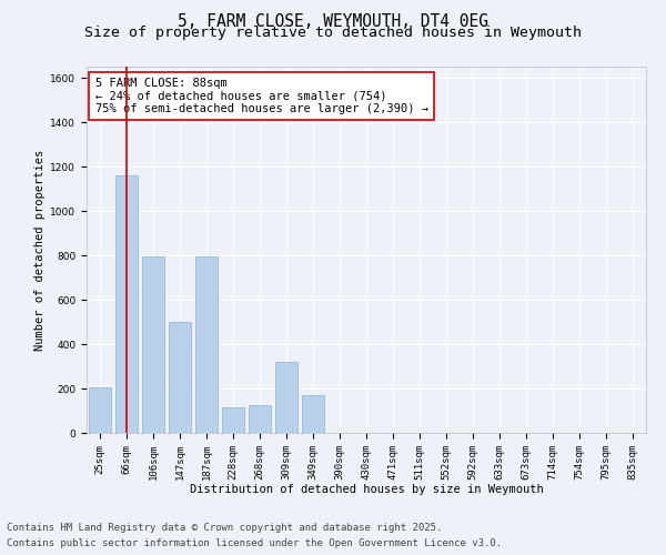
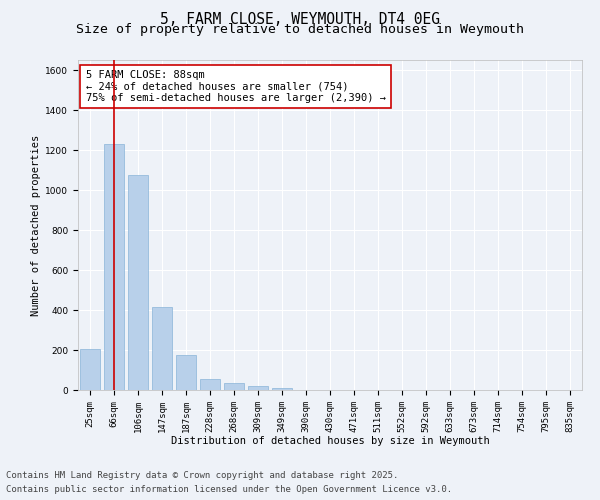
66sqm: 1160 -> 1230
106sqm: 795 -> 1075
147sqm: 500 -> 415
187sqm: 795 -> 175
228sqm: 115 -> 55
268sqm: 125 -> 35
309sqm: 320 -> 20
349sqm: 170 -> 12
